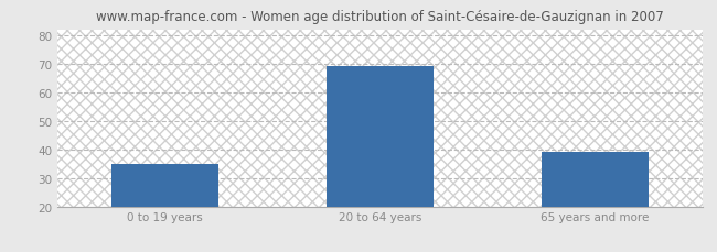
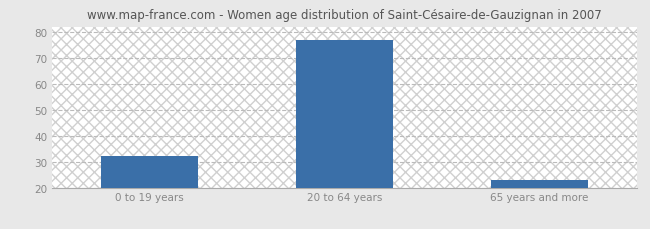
0 to 19 years: 35 -> 32
20 to 64 years: 69 -> 77
65 years and more: 39 -> 23
